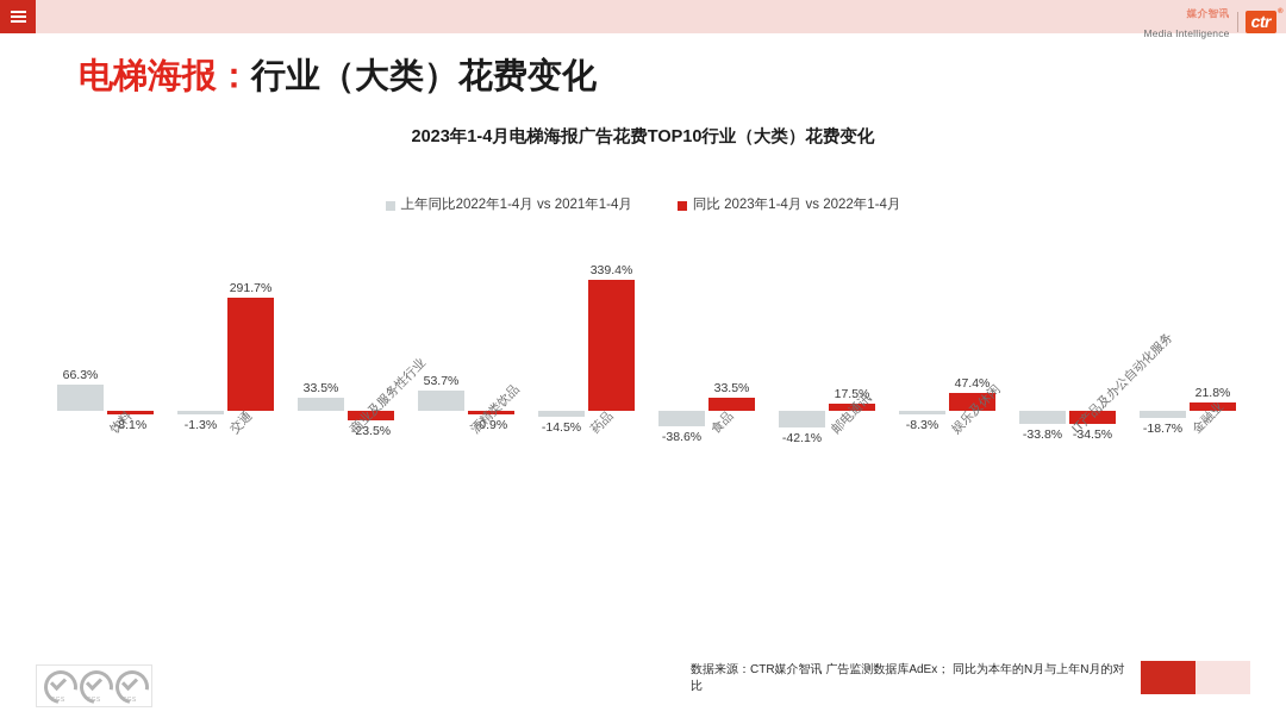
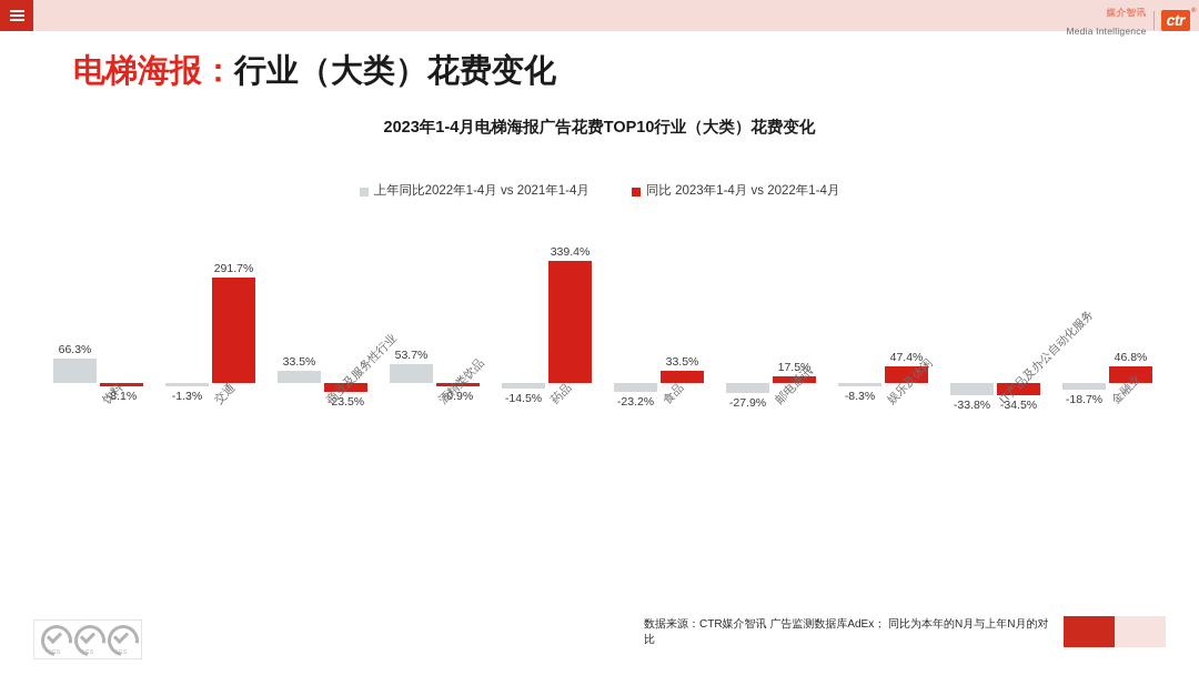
上年同比2022年1-4月 vs 2021年1-4月/食品: -38.6% -> -23.2%
上年同比2022年1-4月 vs 2021年1-4月/邮电通讯: -42.1% -> -27.9%
同比 2023年1-4月 vs 2022年1-4月/金融业: 21.8% -> 46.8%
